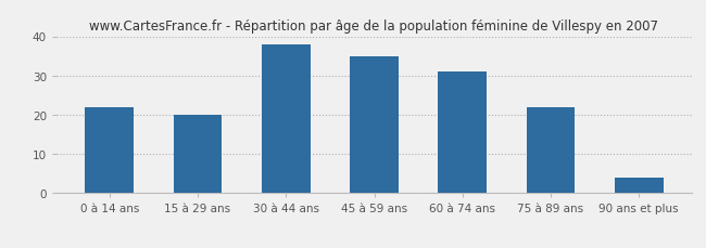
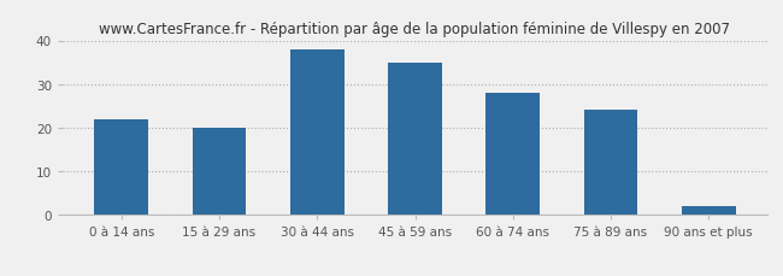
60 à 74 ans: 31 -> 28
75 à 89 ans: 22 -> 24
90 ans et plus: 4 -> 2
